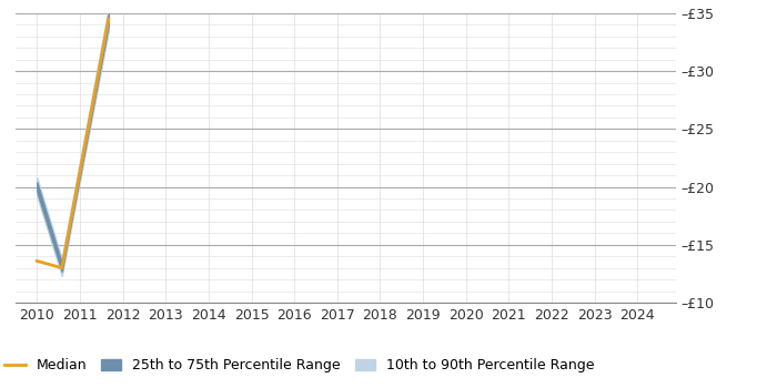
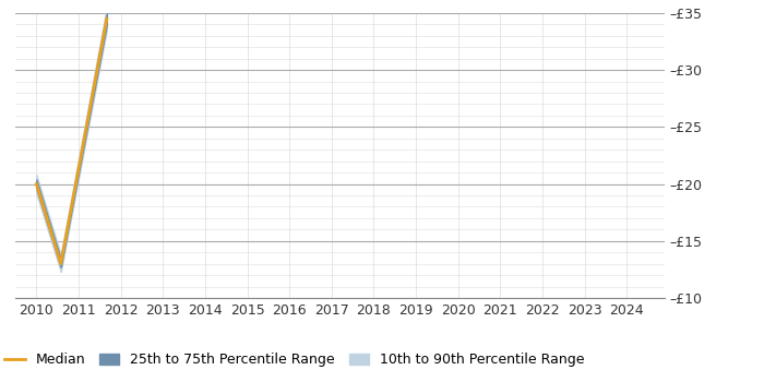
Median/2010: –£13.6 -> –£20.0
